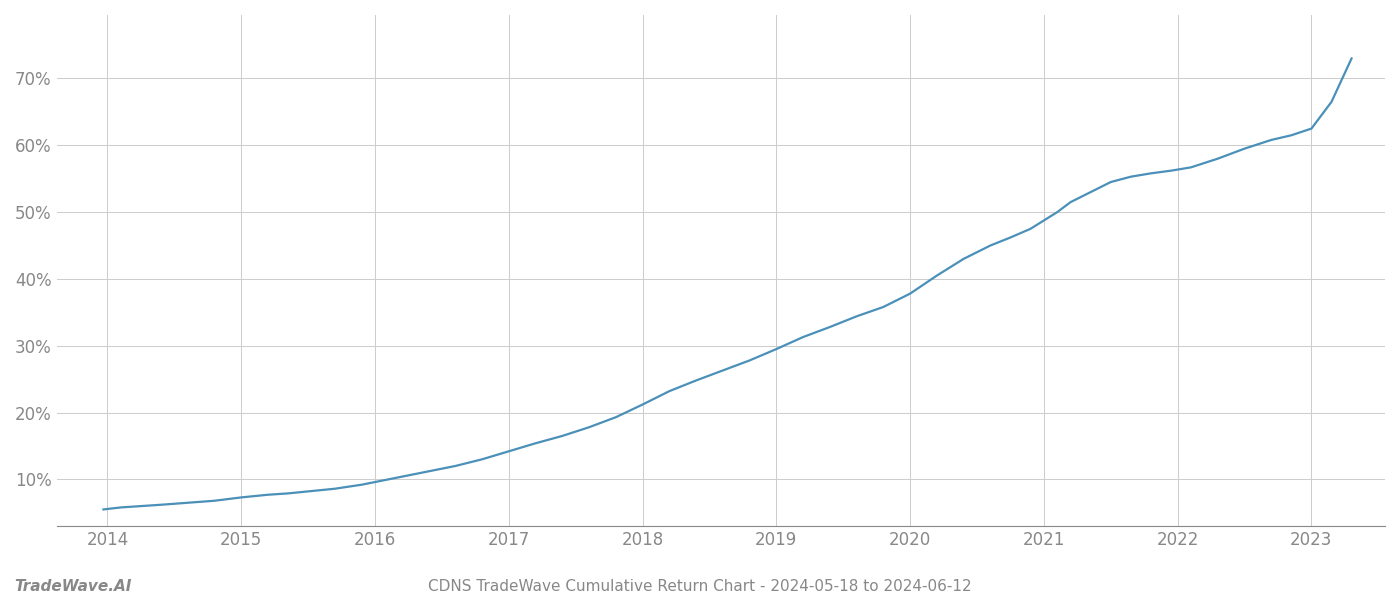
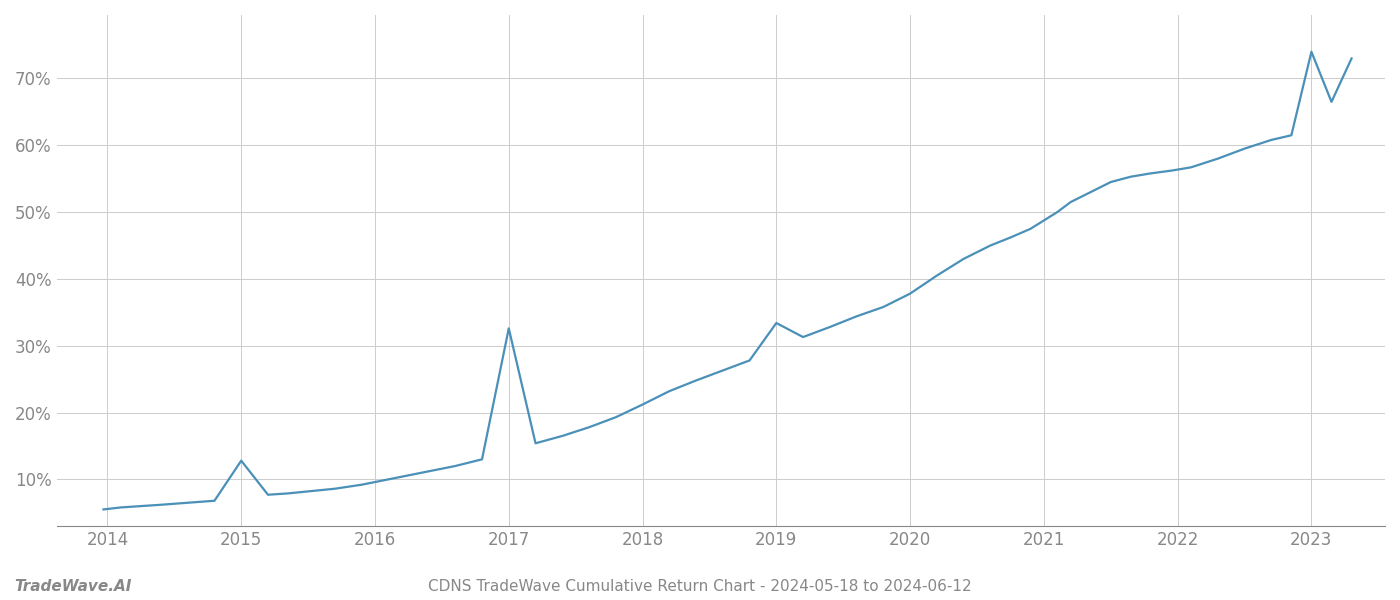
2015: 7.3% -> 12.8%
2017: 14.2% -> 32.6%
2019: 29.5% -> 33.4%
2023: 62.5% -> 74.0%
